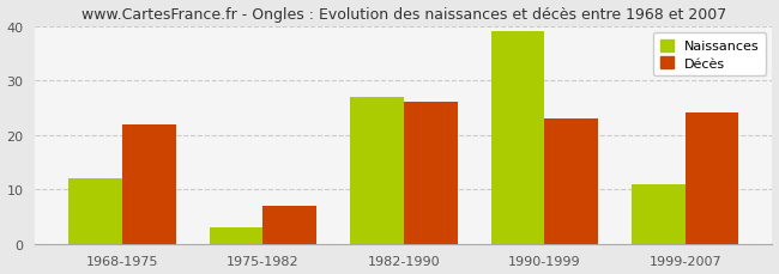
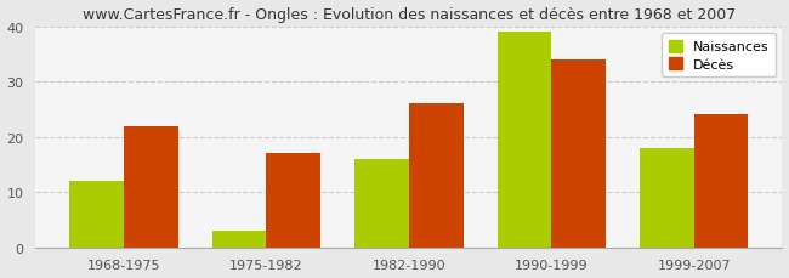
Décès/1975-1982: 7 -> 17
Naissances/1982-1990: 27 -> 16
Décès/1990-1999: 23 -> 34
Naissances/1999-2007: 11 -> 18
